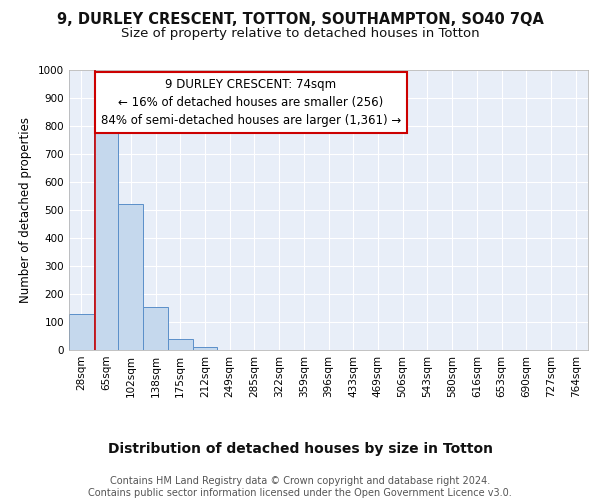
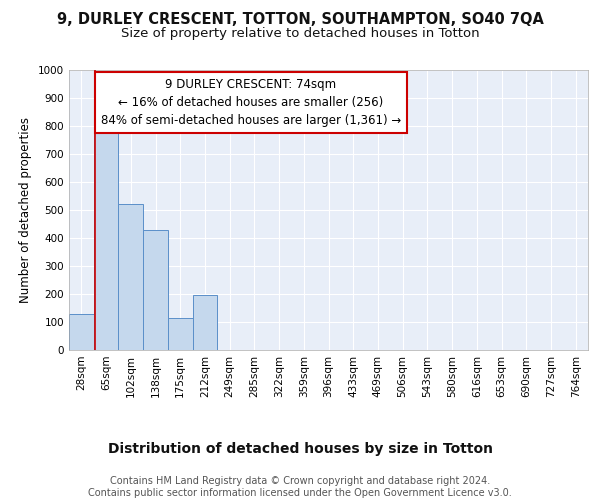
138sqm: 155 -> 430
175sqm: 40 -> 115
212sqm: 12 -> 195
